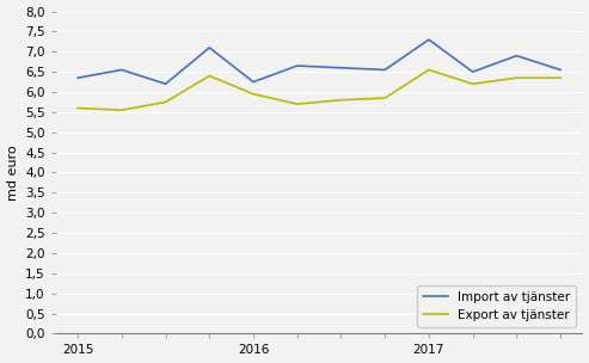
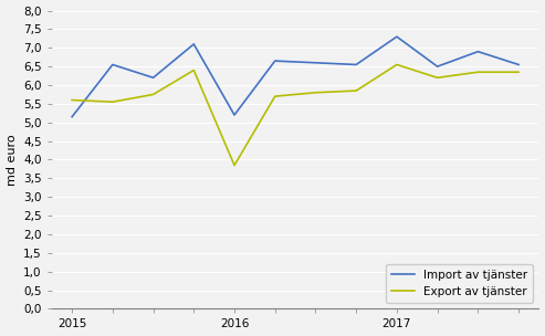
Import av tjänster/2015: 6,35 -> 5,15
Import av tjänster/2016: 6,25 -> 5,20
Export av tjänster/2016: 5,95 -> 3,85
